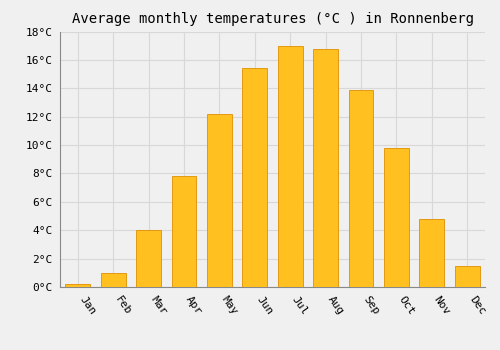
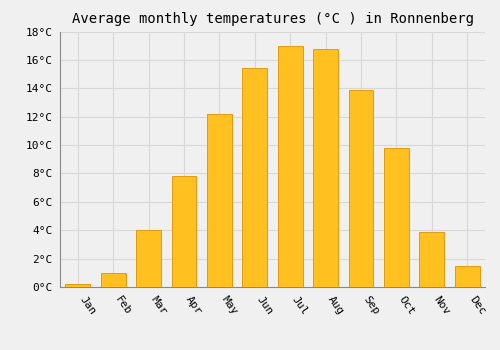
Nov: 4.8°C -> 3.9°C
